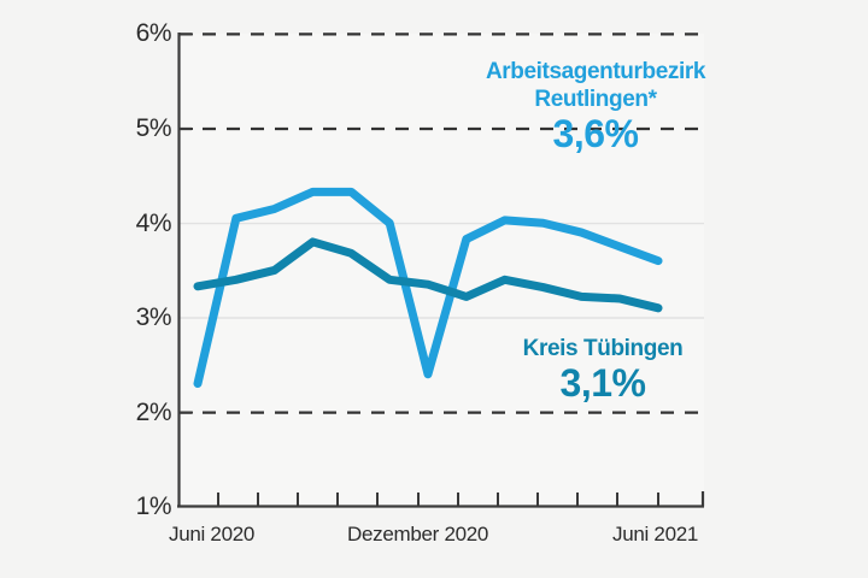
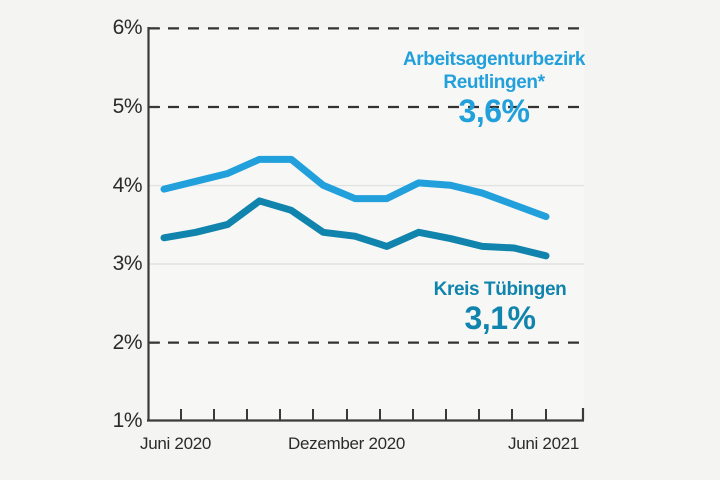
Arbeitsagenturbezirk Reutlingen*/Juni 2020: 2.3% -> 4.0%
Arbeitsagenturbezirk Reutlingen*/Dezember 2020: 2.4% -> 3.8%
